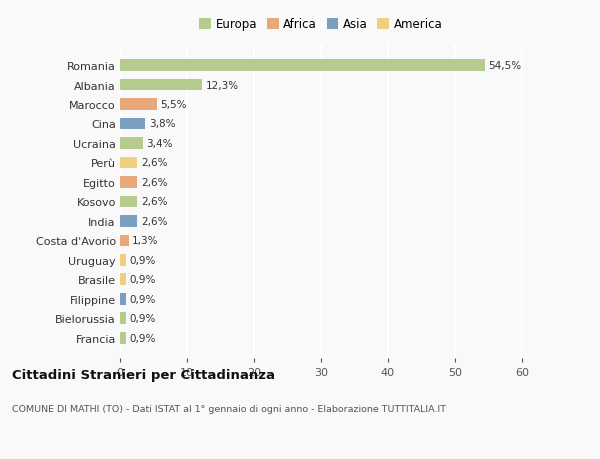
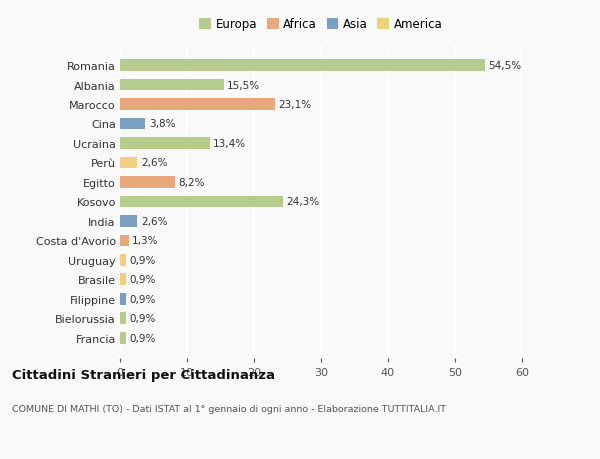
Albania: 12,3% -> 15,5%
Marocco: 5,5% -> 23,1%
Ucraina: 3,4% -> 13,4%
Egitto: 2,6% -> 8,2%
Kosovo: 2,6% -> 24,3%
